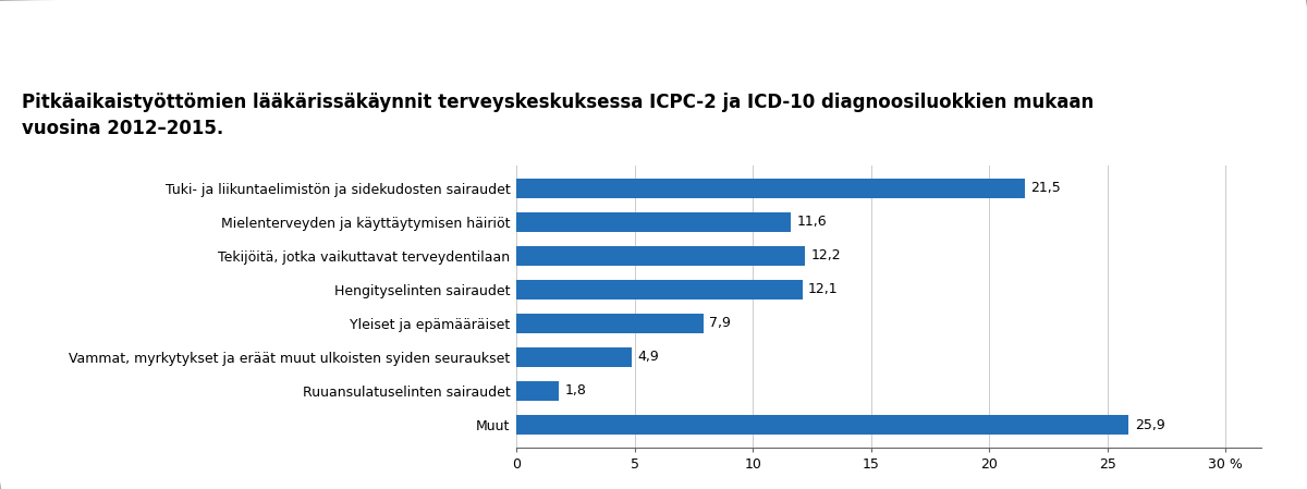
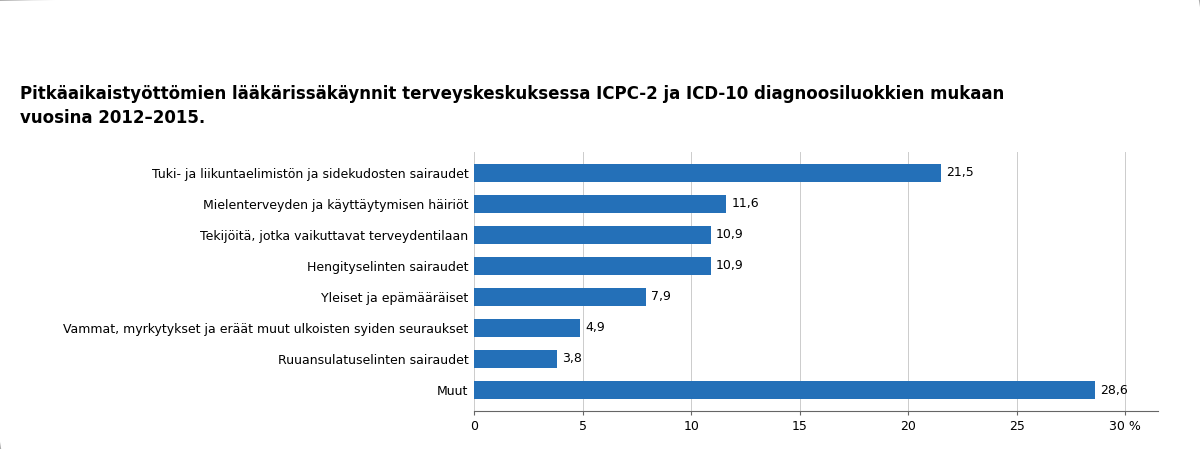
Tekijöitä, jotka vaikuttavat terveydentilaan: 12,2 -> 10,9
Hengityselinten sairaudet: 12,1 -> 10,9
Ruuansulatuselinten sairaudet: 1,8 -> 3,8
Muut: 25,9 -> 28,6
